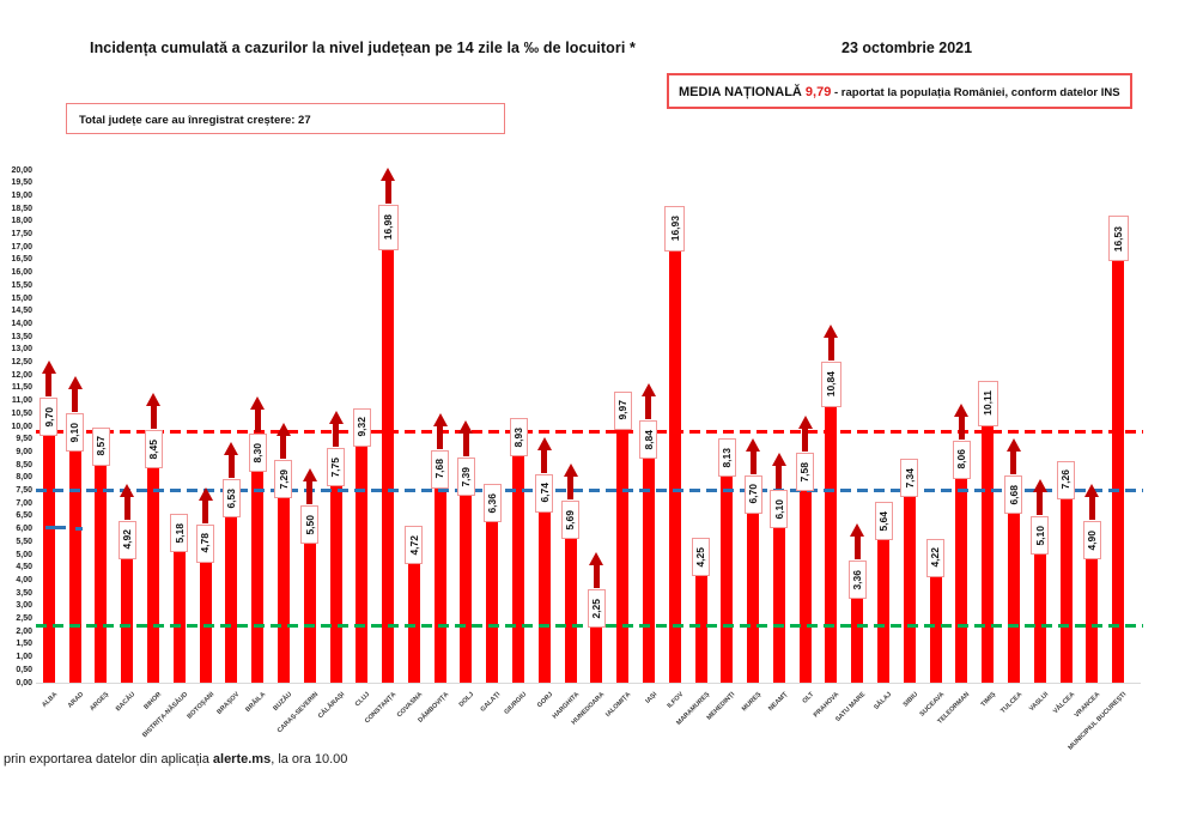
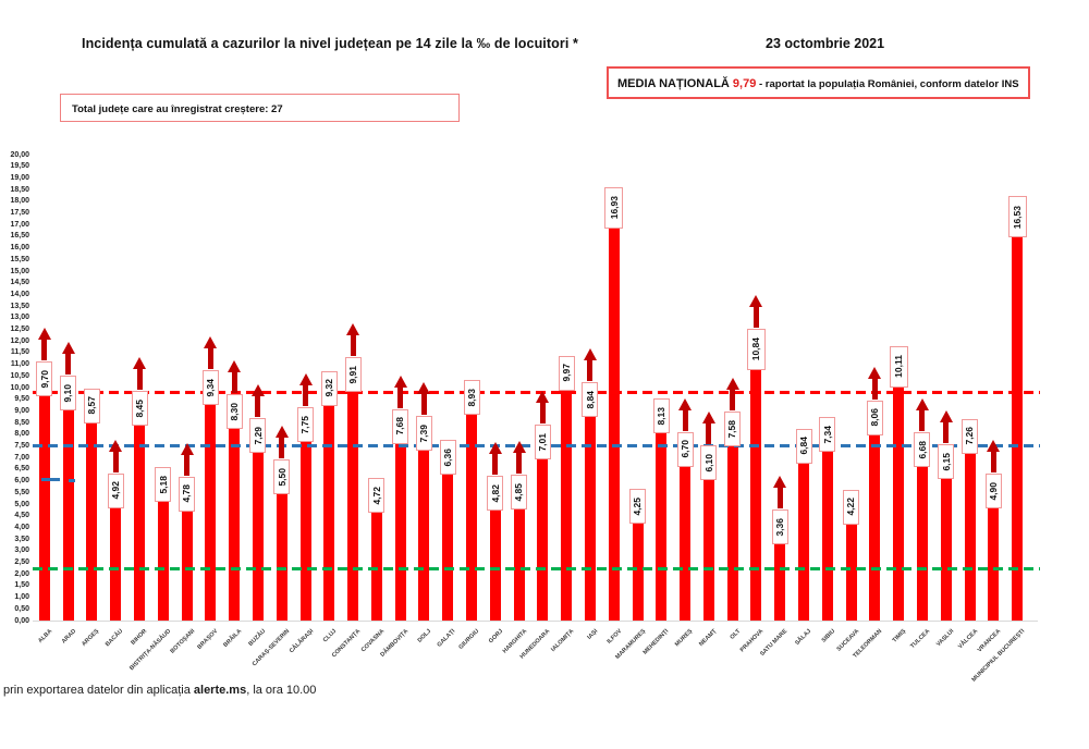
BRAȘOV: 6,53 -> 9,34
CONSTANȚA: 16,98 -> 9,91
GORJ: 6,74 -> 4,82
HARGHITA: 5,69 -> 4,85
HUNEDOARA: 2,25 -> 7,01
SĂLAJ: 5,64 -> 6,84
VASLUI: 5,10 -> 6,15
